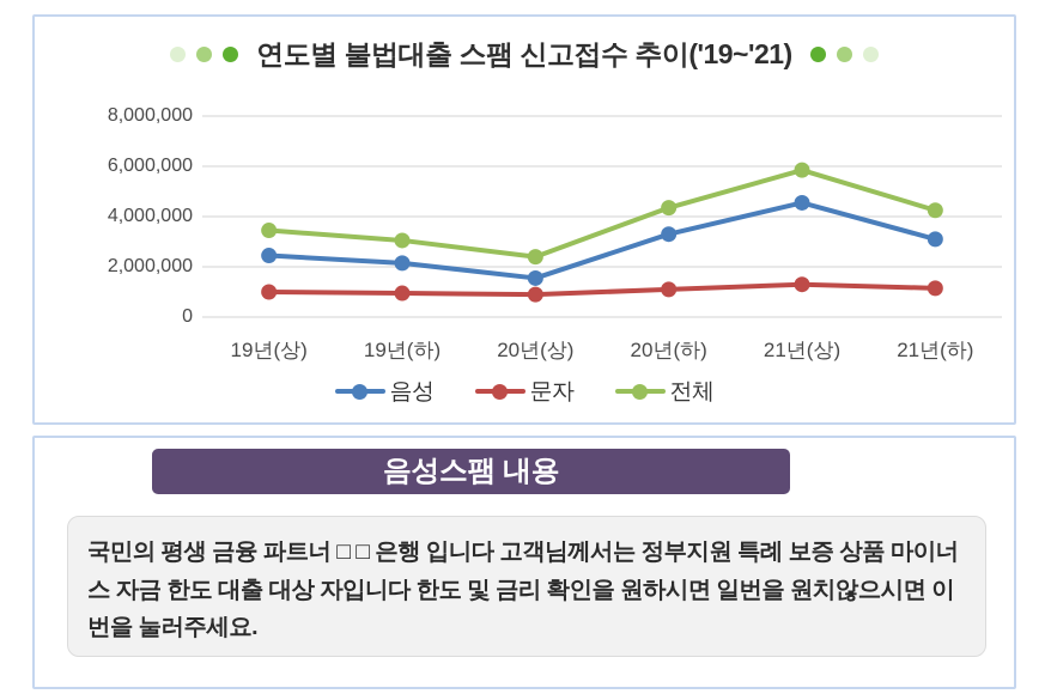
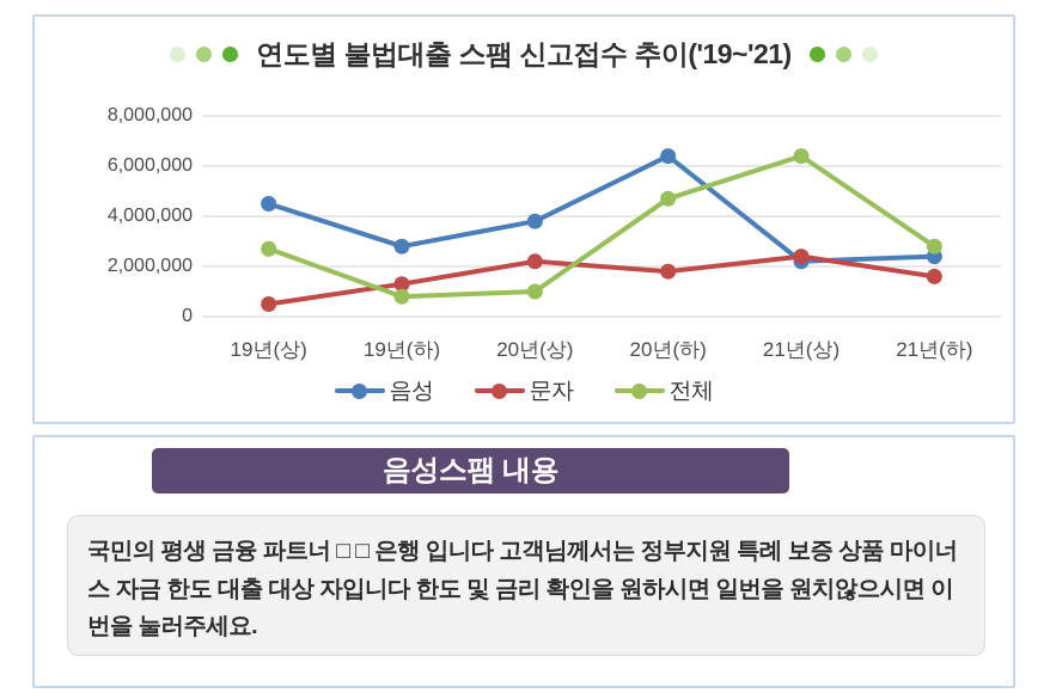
음성/19년(상): 2400000 -> 4500000
문자/19년(상): 1000000 -> 500000
전체/19년(상): 3400000 -> 2700000
음성/19년(하): 2200000 -> 2800000
문자/19년(하): 1000000 -> 1300000
전체/19년(하): 3000000 -> 800000
음성/20년(상): 1600000 -> 3800000
문자/20년(상): 900000 -> 2200000
전체/20년(상): 2400000 -> 1000000
음성/20년(하): 3300000 -> 6400000
문자/20년(하): 1100000 -> 1800000
전체/20년(하): 4400000 -> 4700000
음성/21년(상): 4600000 -> 2200000
문자/21년(상): 1300000 -> 2400000
전체/21년(상): 5800000 -> 6400000
음성/21년(하): 3100000 -> 2400000
문자/21년(하): 1200000 -> 1600000
전체/21년(하): 4200000 -> 2800000
